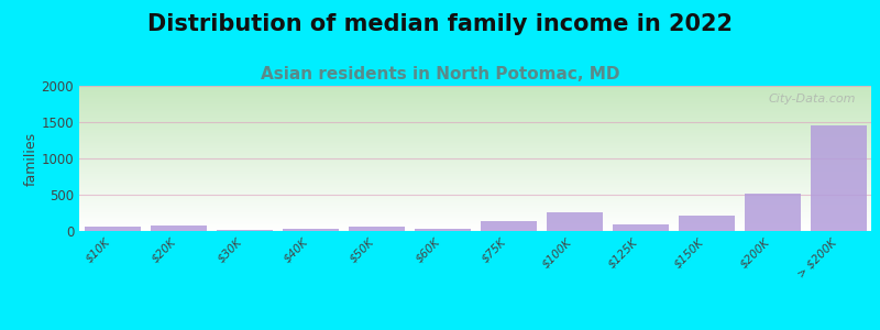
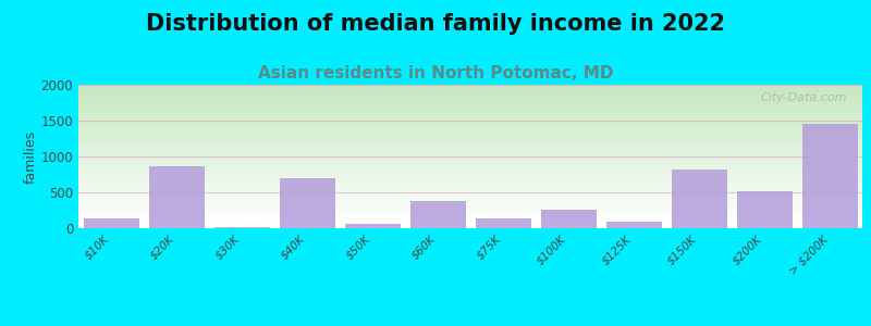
$10K: 60 -> 140
$20K: 80 -> 860
$40K: 20 -> 700
$60K: 30 -> 380
$150K: 210 -> 820
